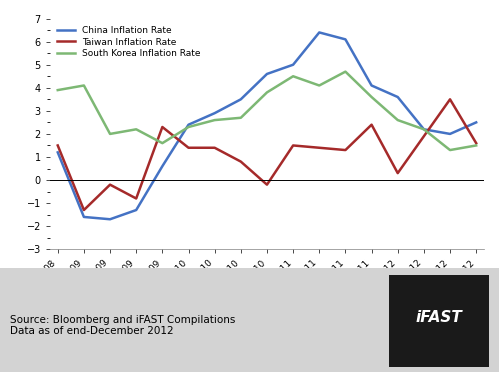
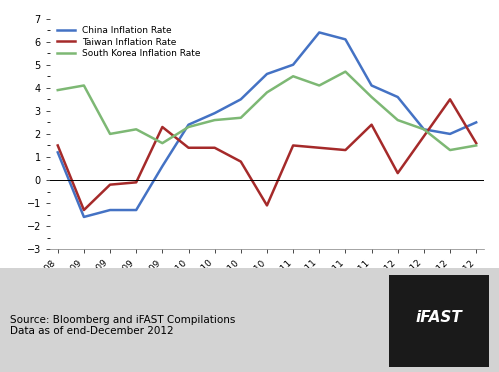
China Inflation Rate/Jun-09: -1.7 -> -1.3
Taiwan Inflation Rate/Sep-09: -0.8 -> -0.1
Taiwan Inflation Rate/Dec-10: -0.2 -> -1.1
